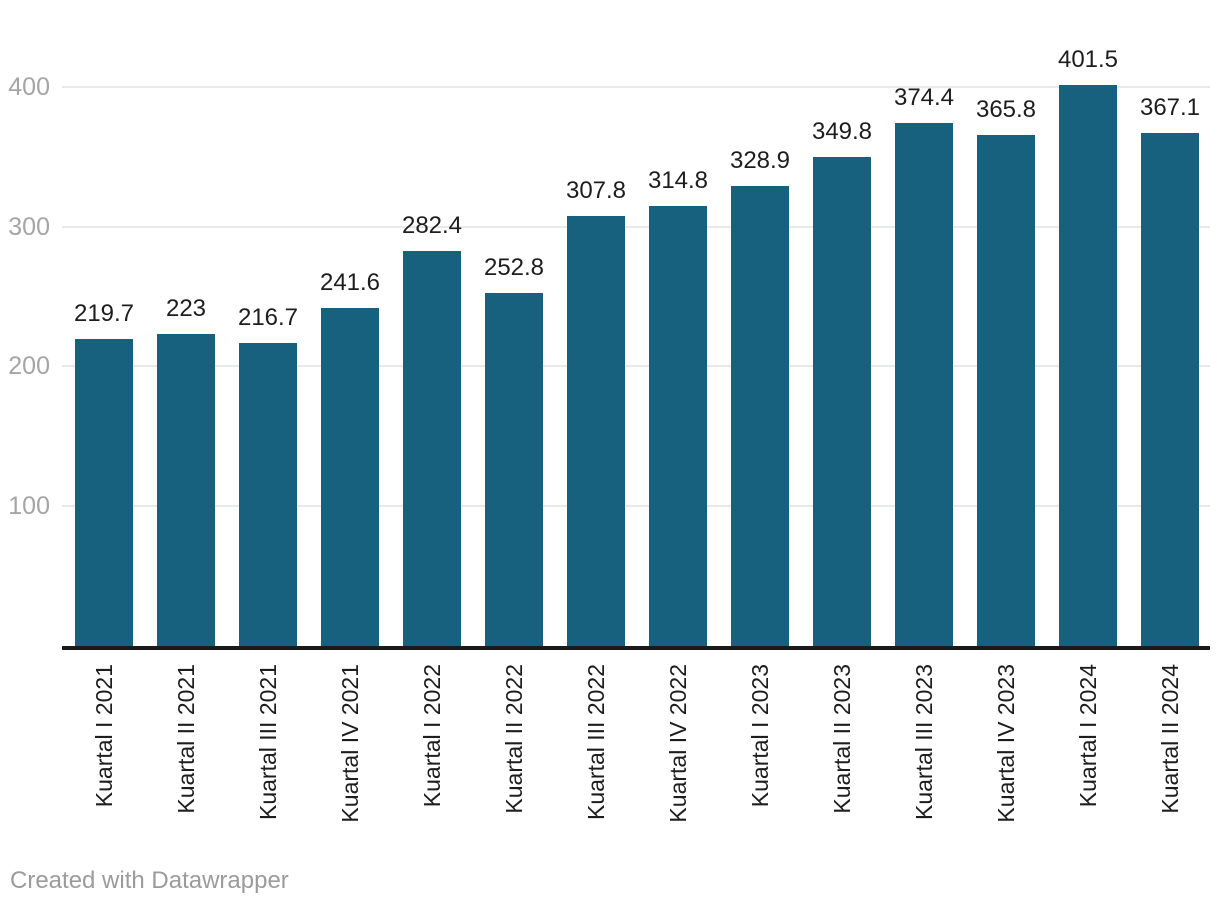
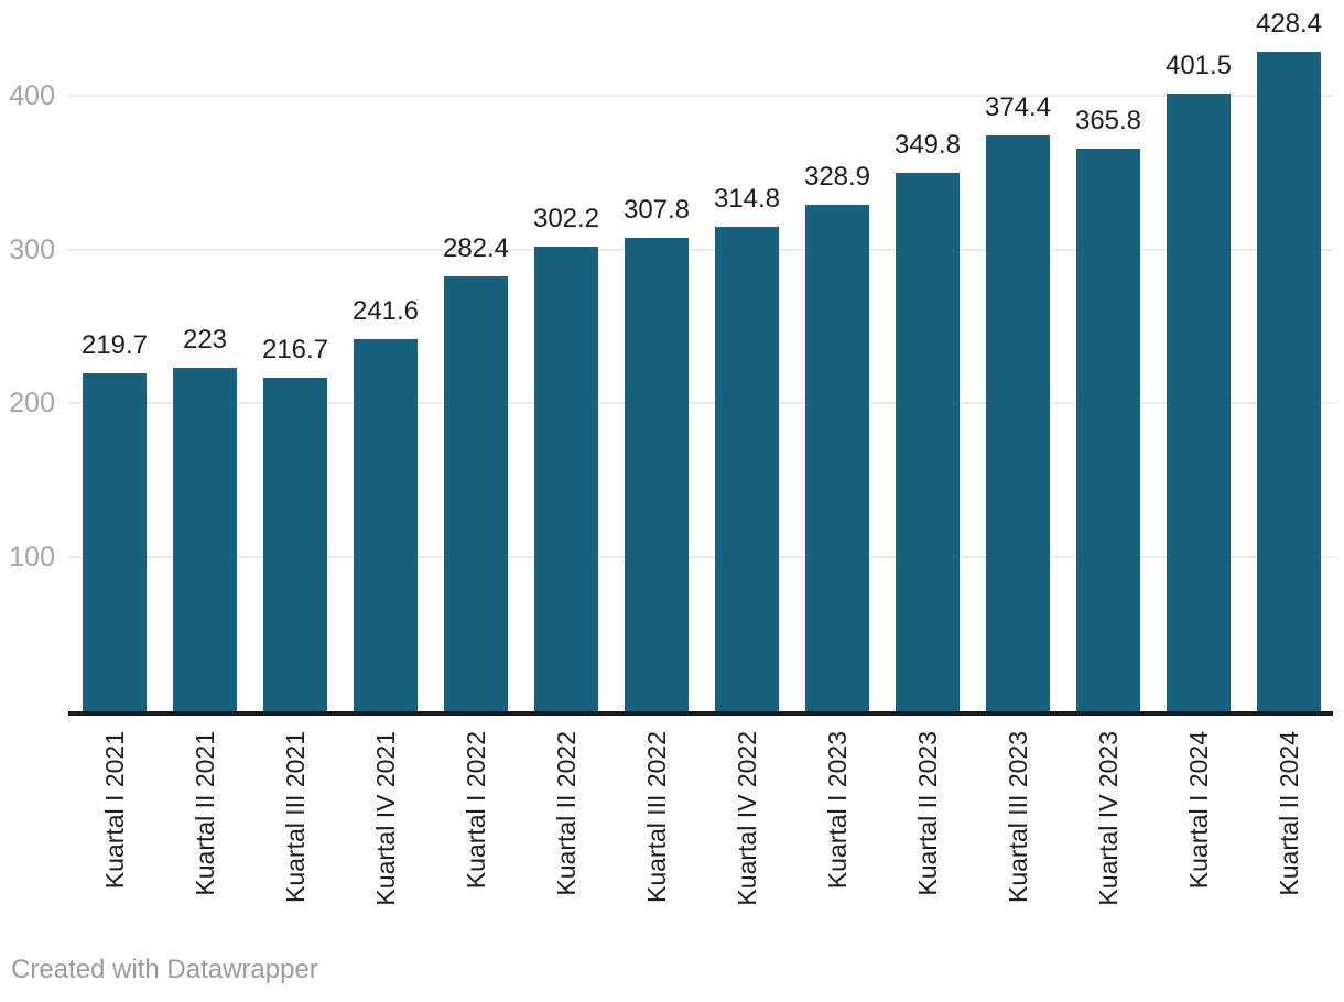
Kuartal II 2022: 252.8 -> 302.2
Kuartal II 2024: 367.1 -> 428.4
